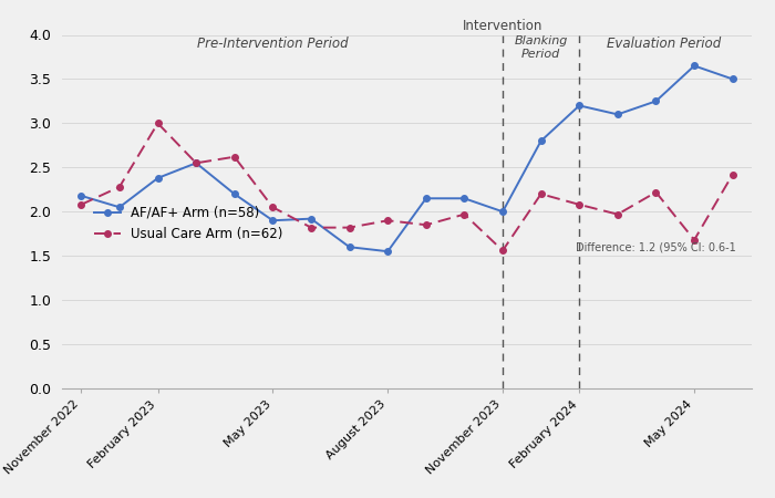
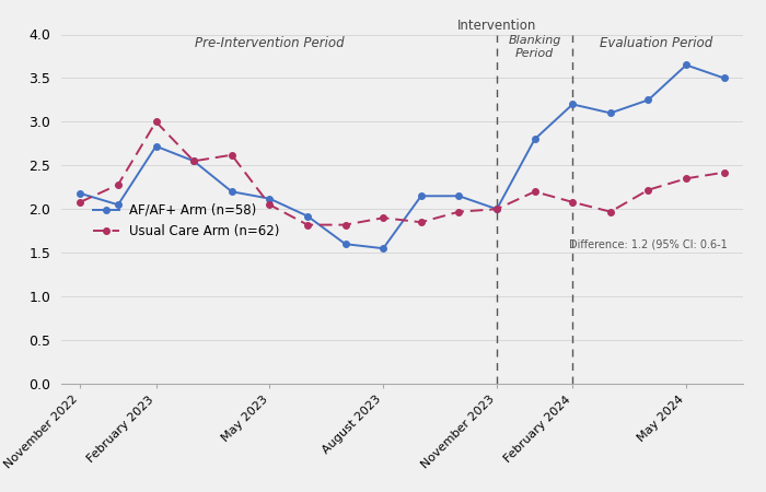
AF/AF+ Arm (n=58)/February 2023: 2.38 -> 2.72
AF/AF+ Arm (n=58)/May 2023: 1.90 -> 2.12
Usual Care Arm (n=62)/November 2023: 1.56 -> 2.00
Usual Care Arm (n=62)/May 2024: 1.68 -> 2.35
